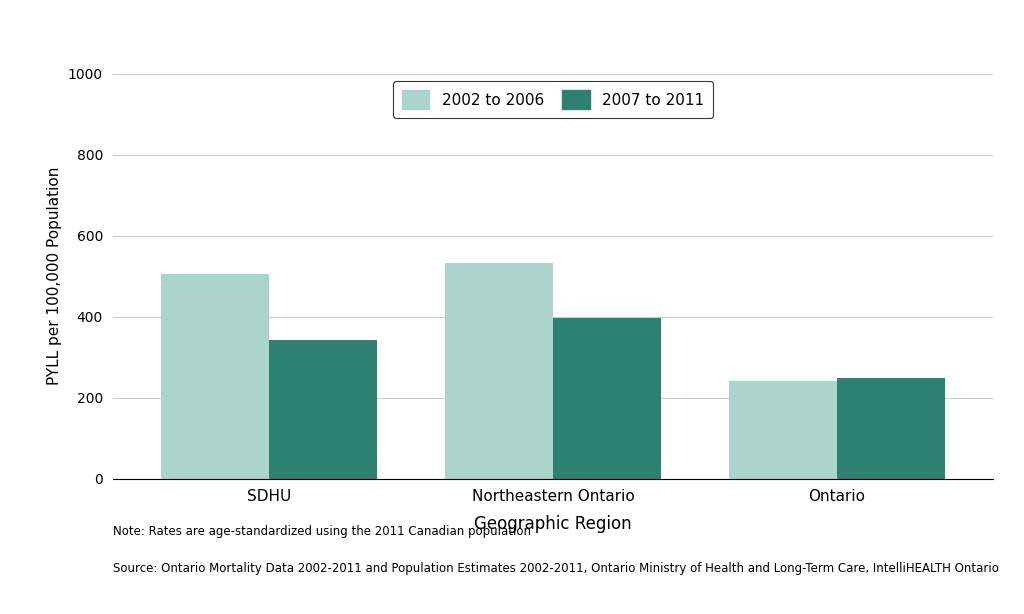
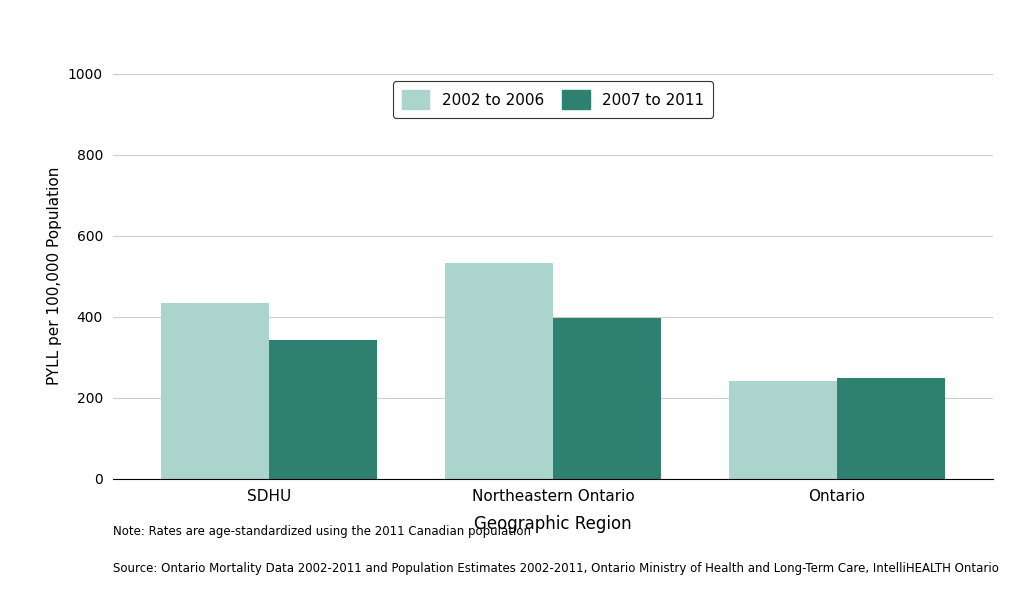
2002 to 2006/SDHU: 505 -> 435
